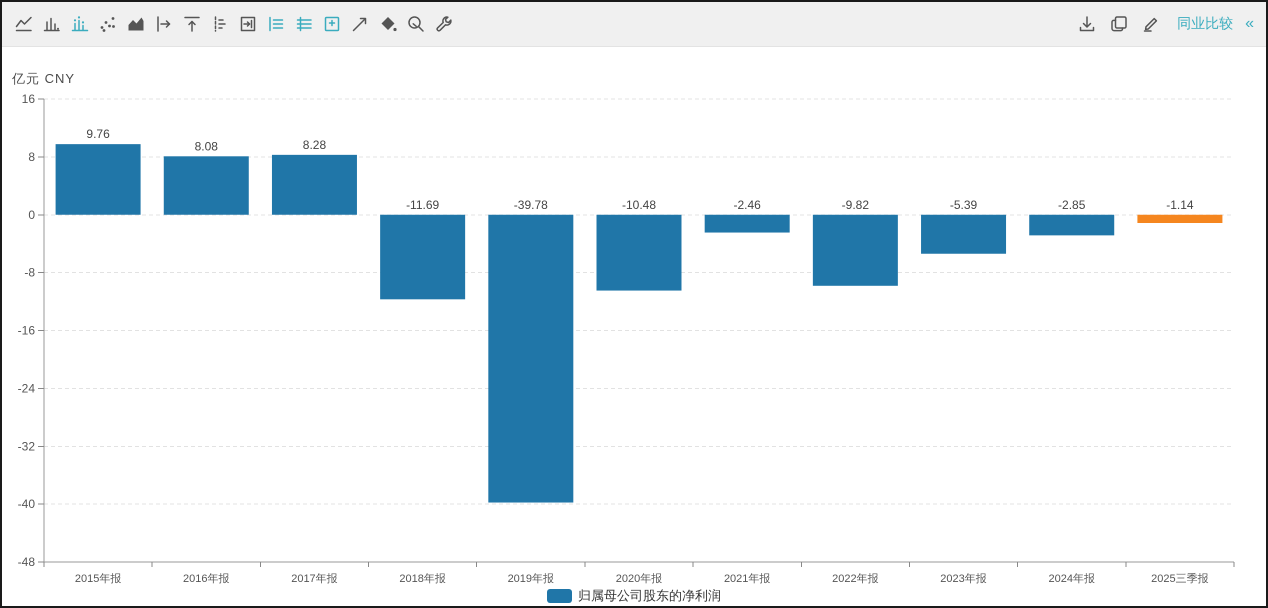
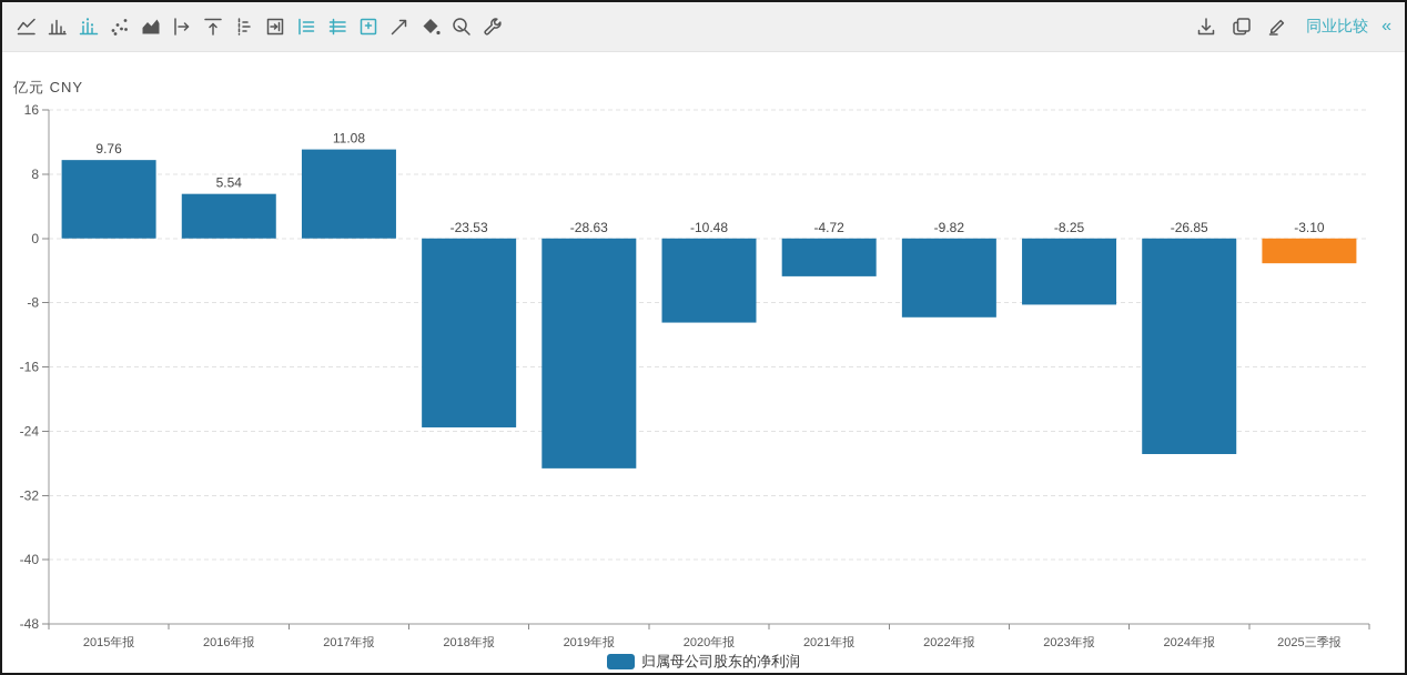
2016年报: 8.08 -> 5.54
2017年报: 8.28 -> 11.08
2018年报: -11.69 -> -23.53
2019年报: -39.78 -> -28.63
2021年报: -2.46 -> -4.72
2023年报: -5.39 -> -8.25
2024年报: -2.85 -> -26.85
2025三季报: -1.14 -> -3.10
